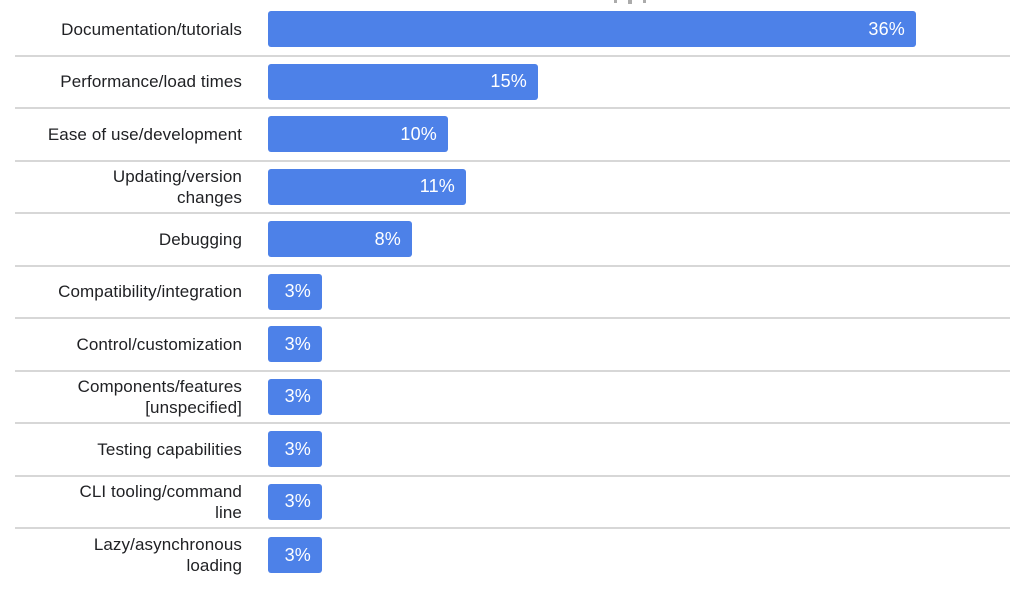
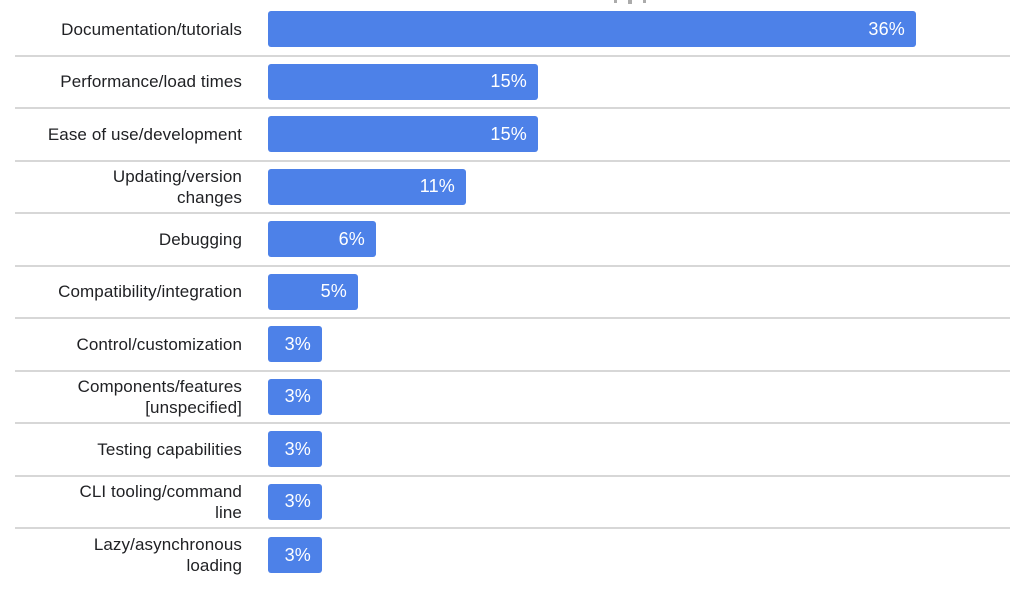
Ease of use/development: 10% -> 15%
Debugging: 8% -> 6%
Compatibility/integration: 3% -> 5%
